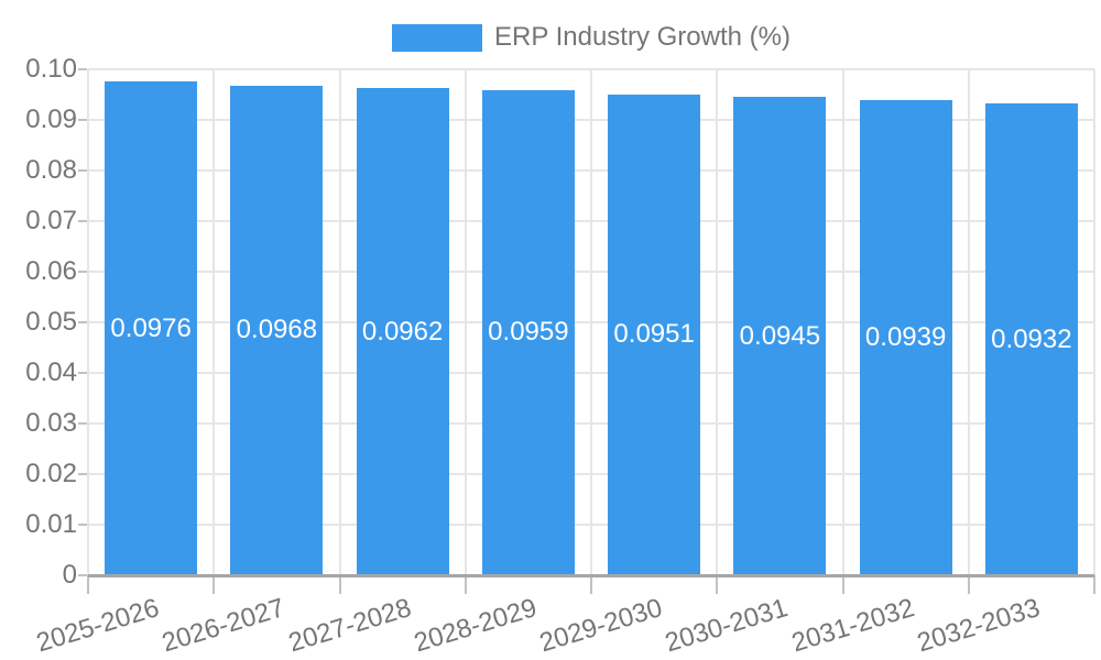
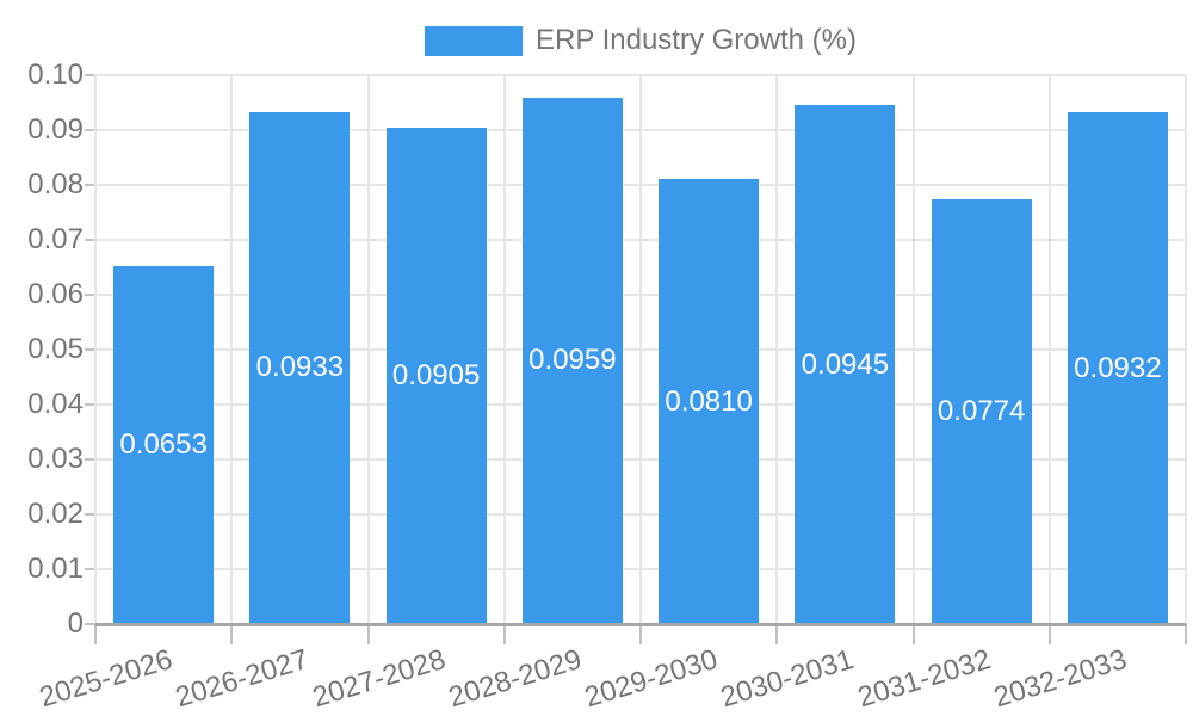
2025-2026: 0.0976 -> 0.0653
2026-2027: 0.0968 -> 0.0933
2027-2028: 0.0962 -> 0.0905
2029-2030: 0.0951 -> 0.0810
2031-2032: 0.0939 -> 0.0774
